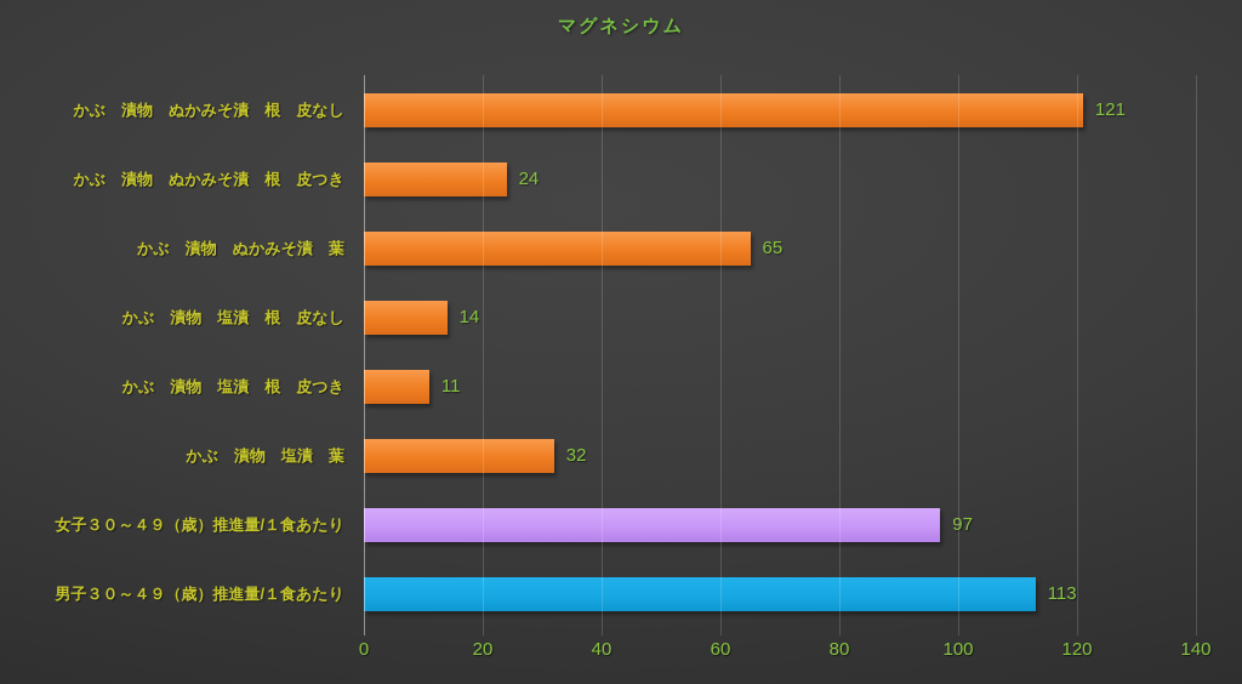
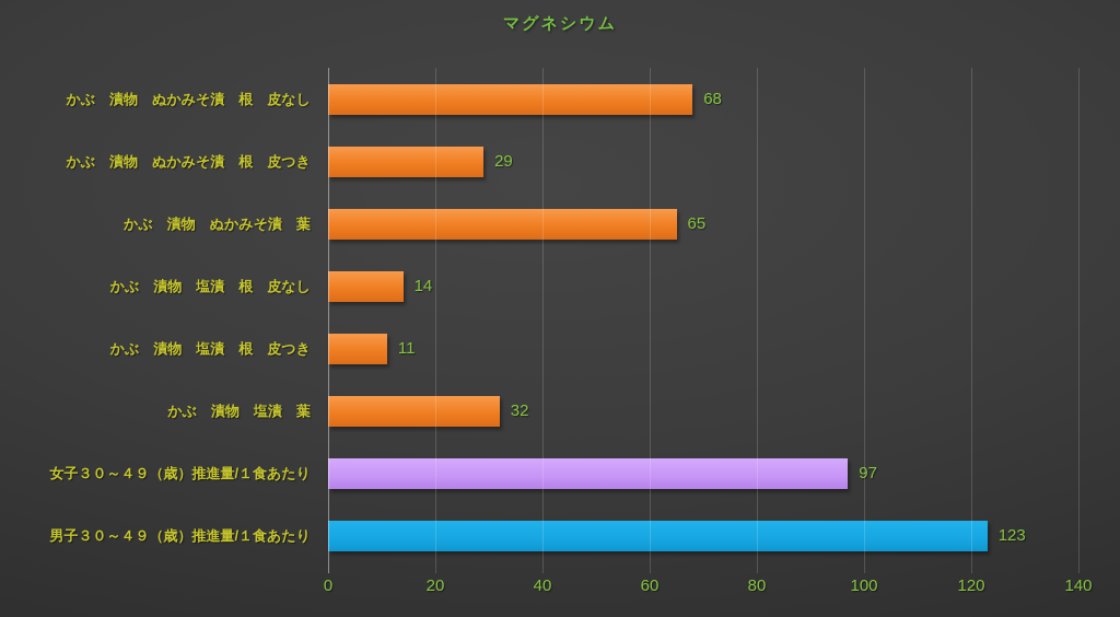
かぶ 漬物 ぬかみそ漬 根 皮なし: 121 -> 68
かぶ 漬物 ぬかみそ漬 根 皮つき: 24 -> 29
男子３０～４９（歳）推進量/１食あたり: 113 -> 123
